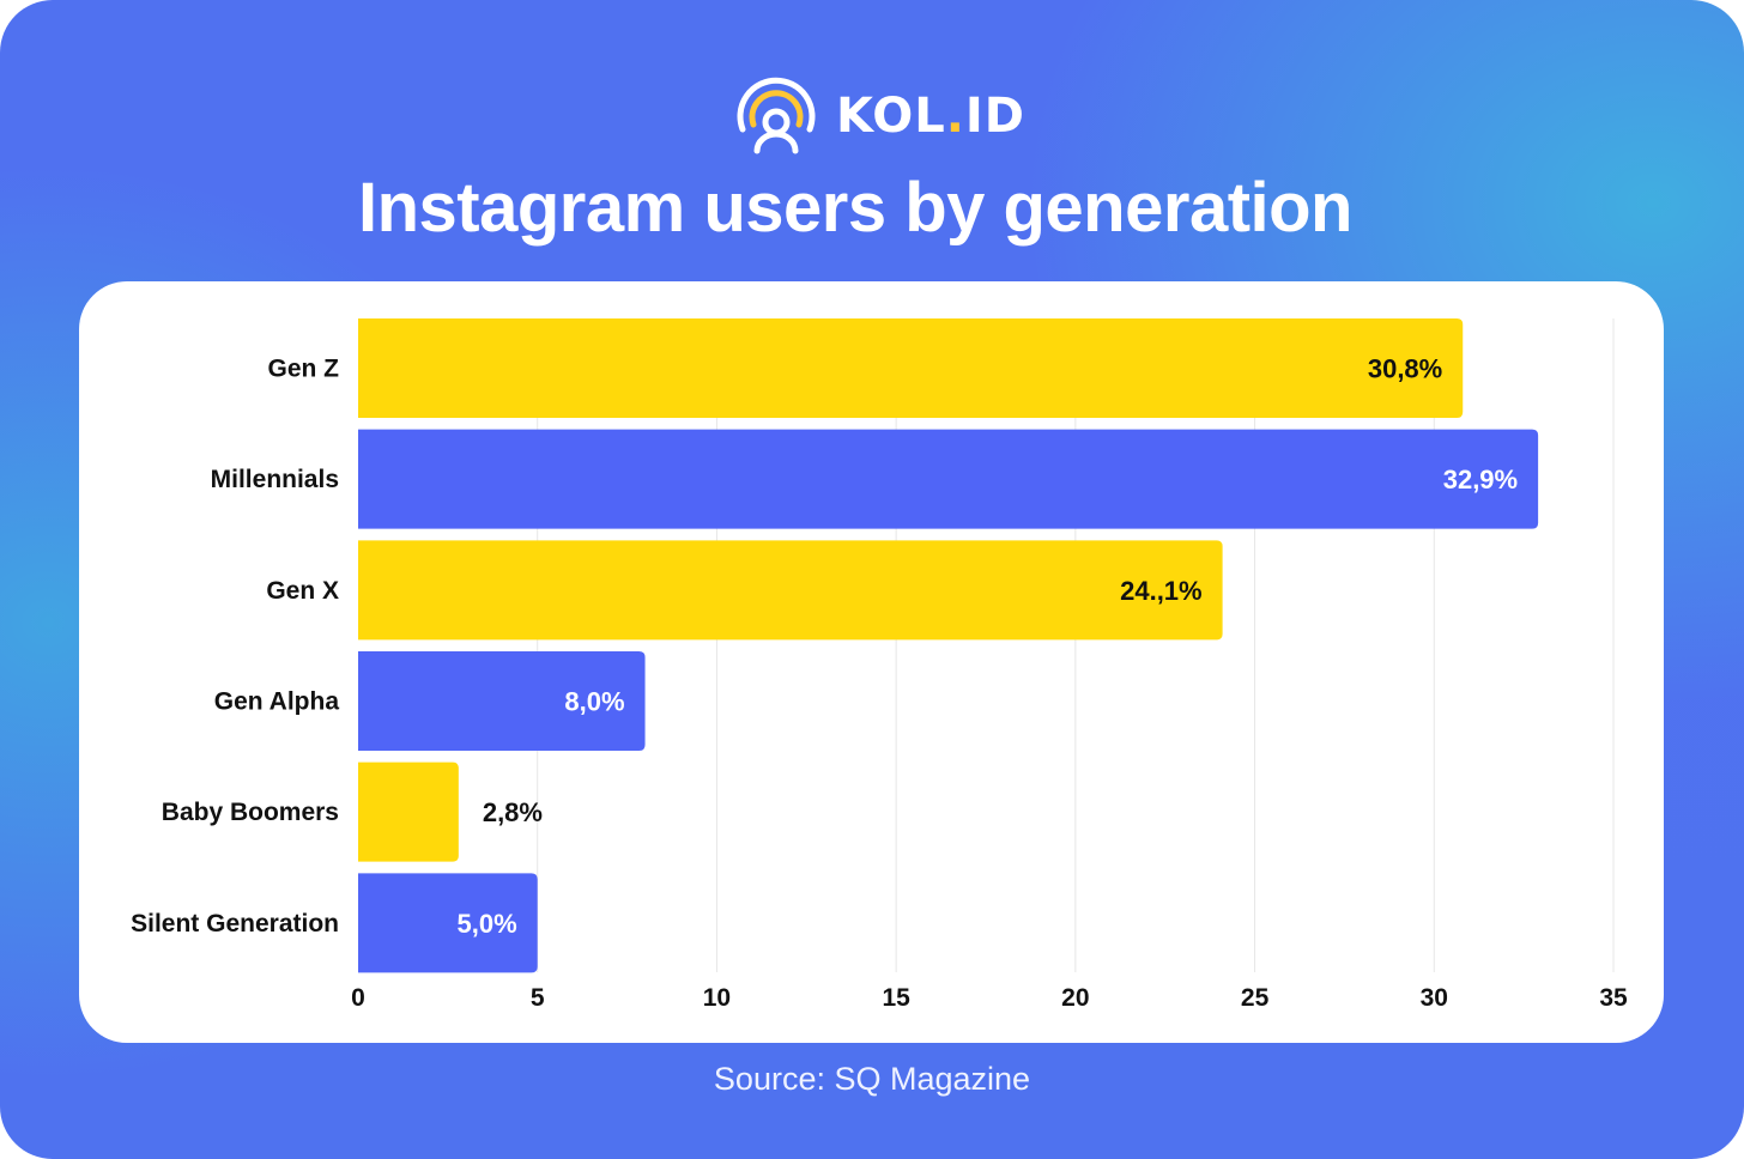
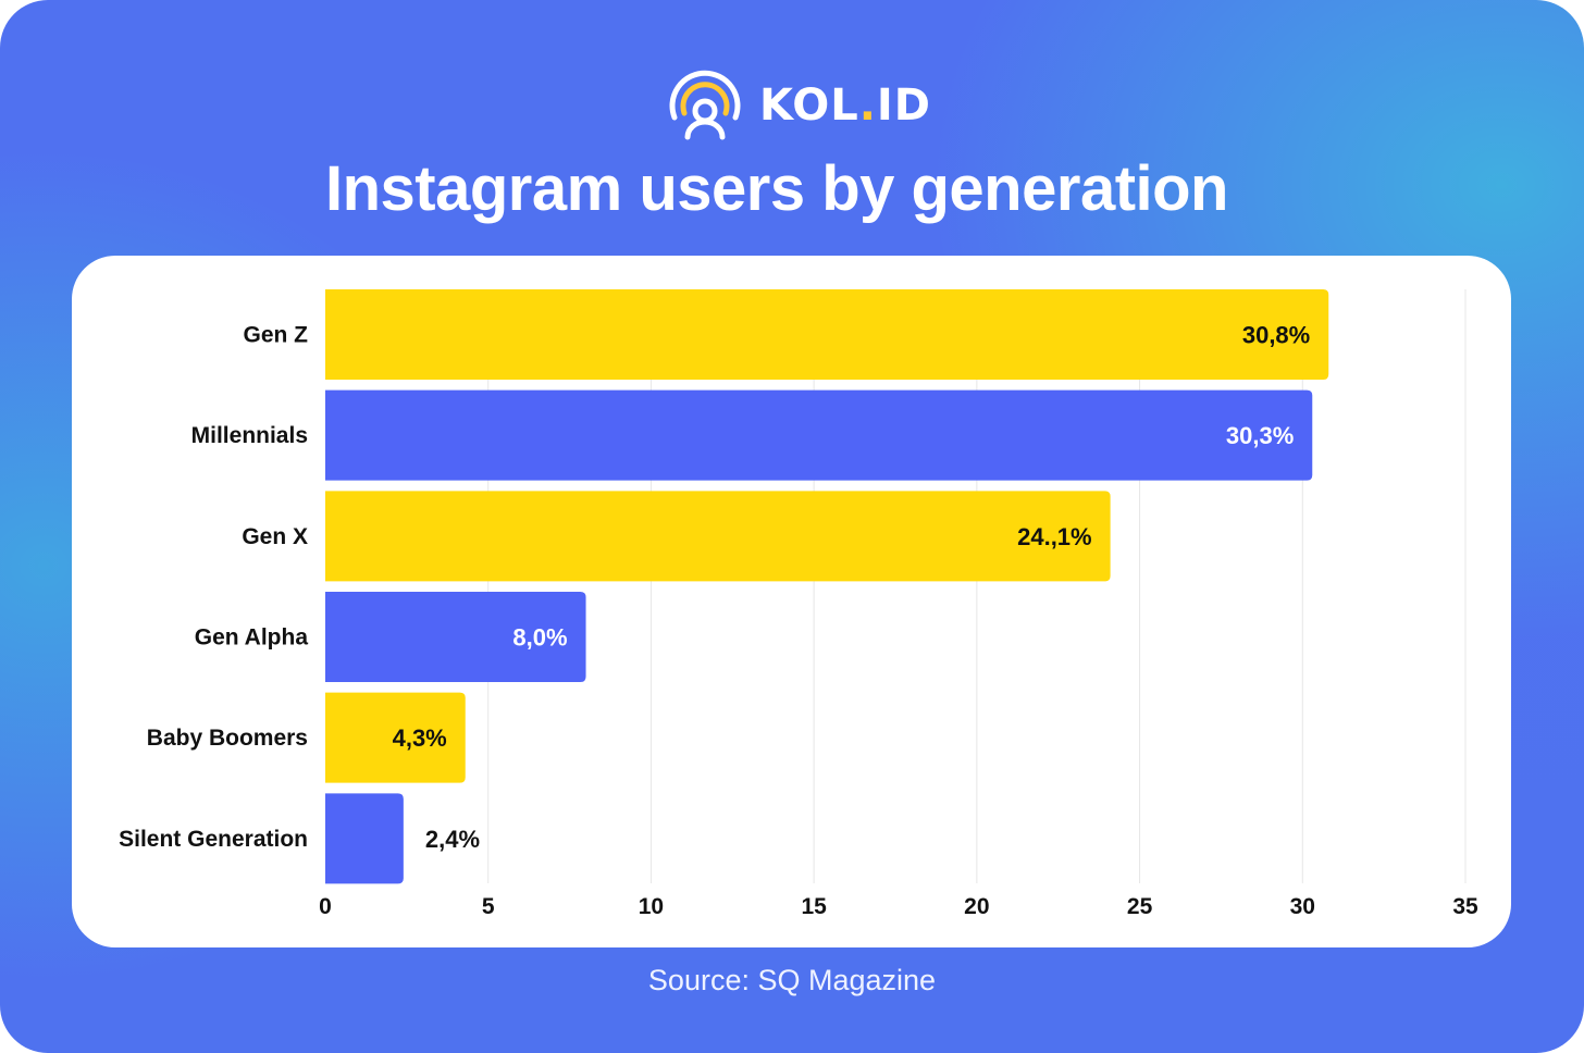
Millennials: 32,9% -> 30,3%
Baby Boomers: 2,8% -> 4,3%
Silent Generation: 5,0% -> 2,4%
